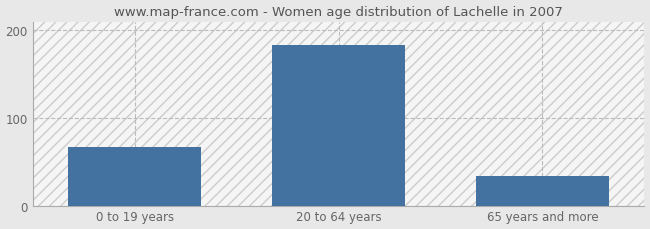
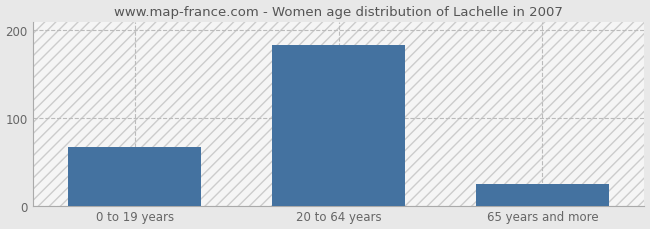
65 years and more: 34 -> 25
